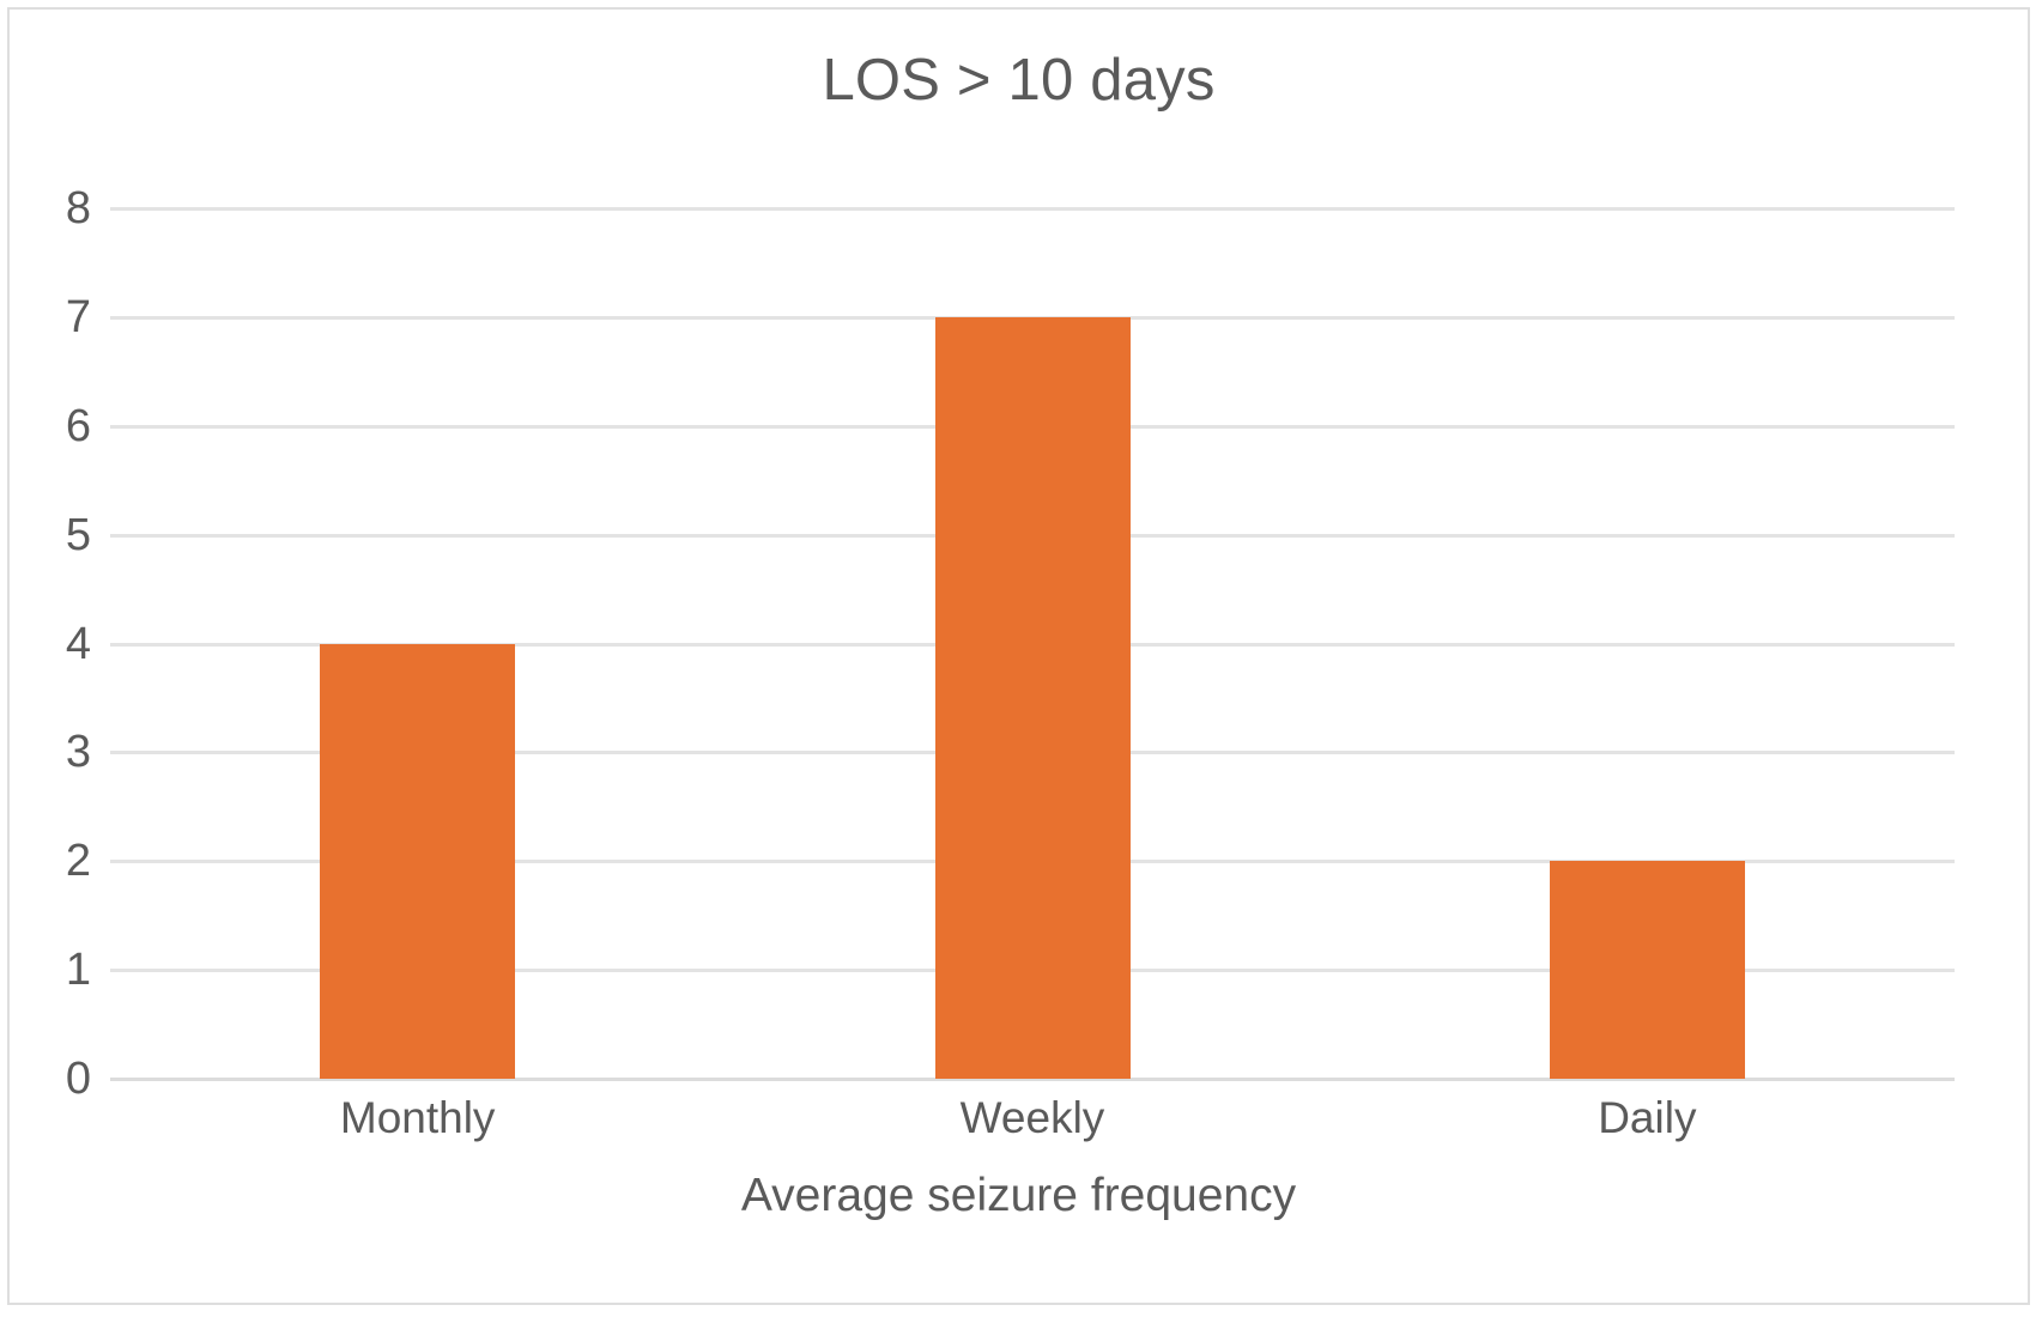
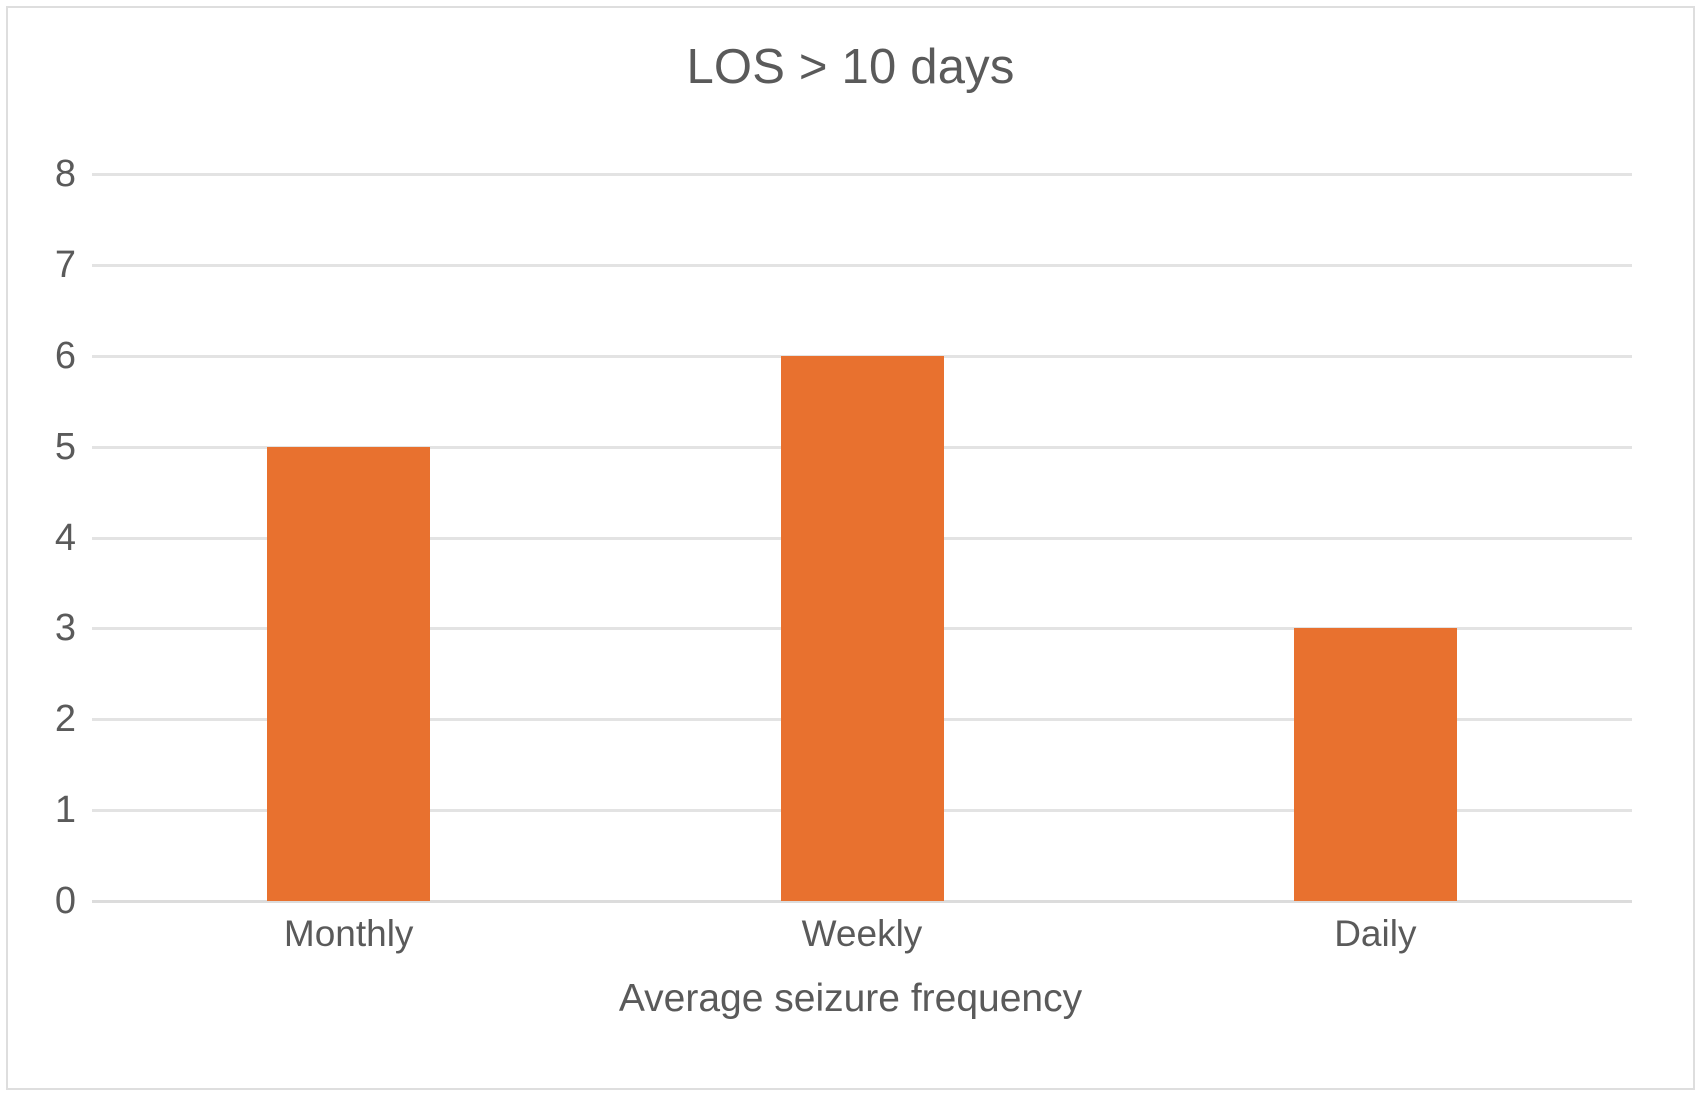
Monthly: 4 -> 5
Weekly: 7 -> 6
Daily: 2 -> 3
